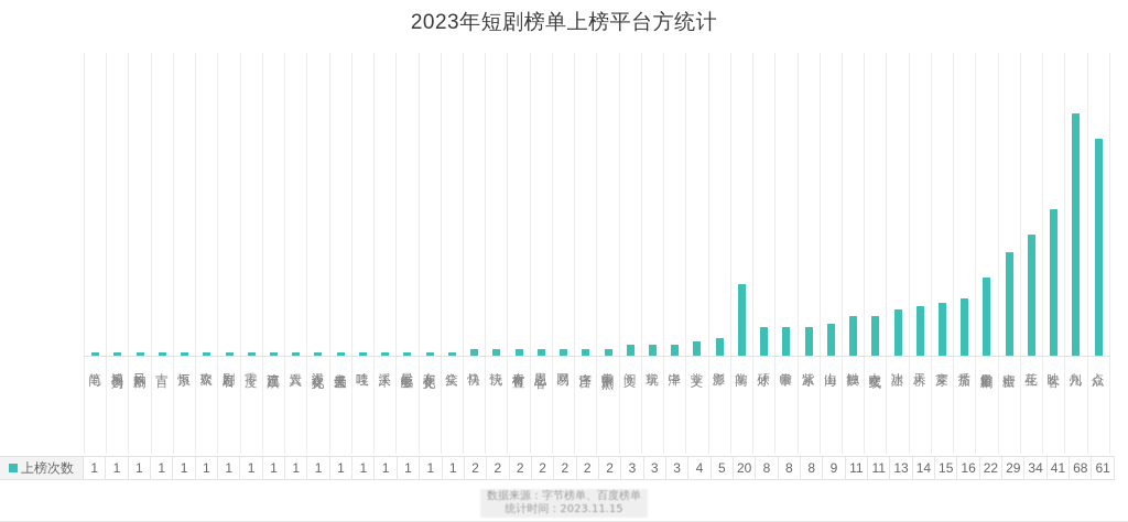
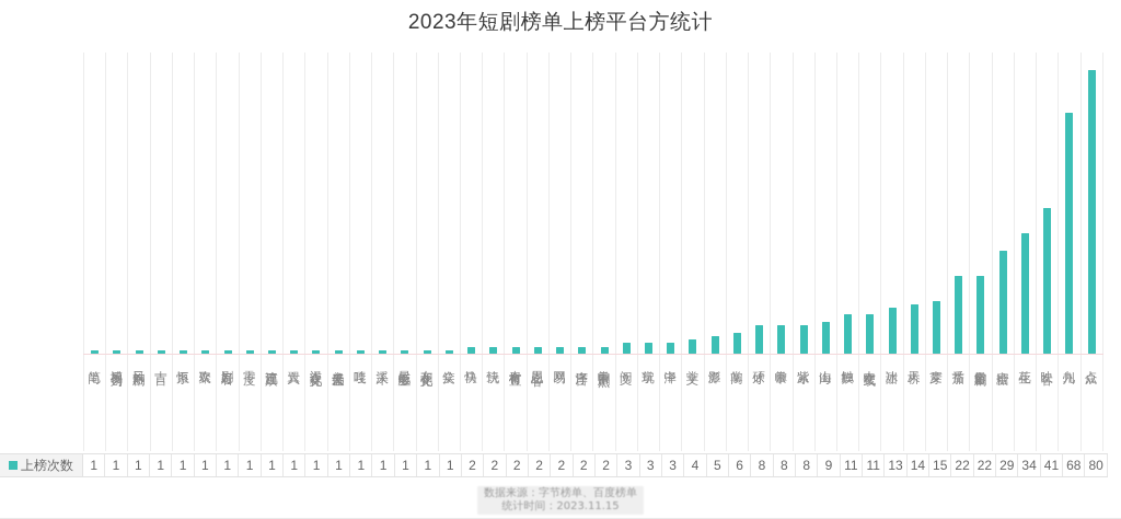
掌阅: 20 -> 6
番茄: 16 -> 22
点众: 61 -> 80
